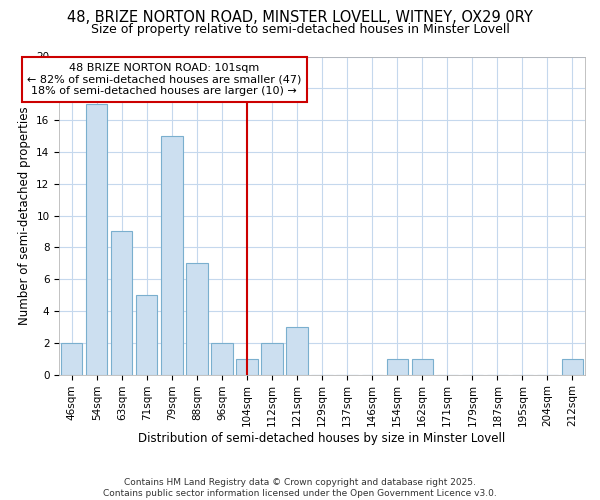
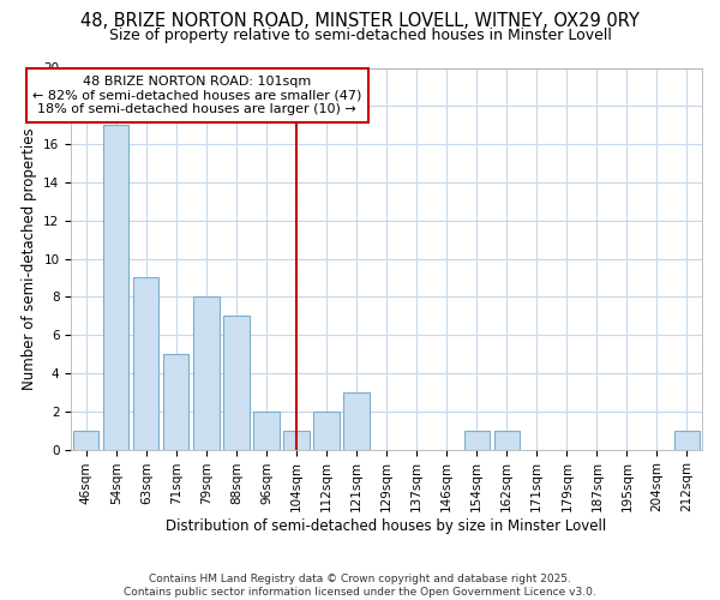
46sqm: 2 -> 1
79sqm: 15 -> 8
